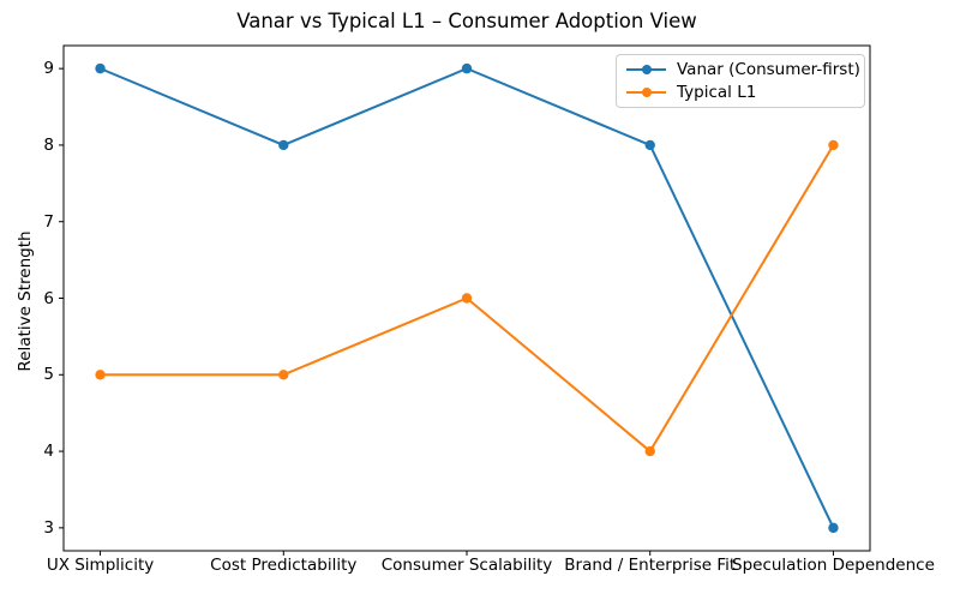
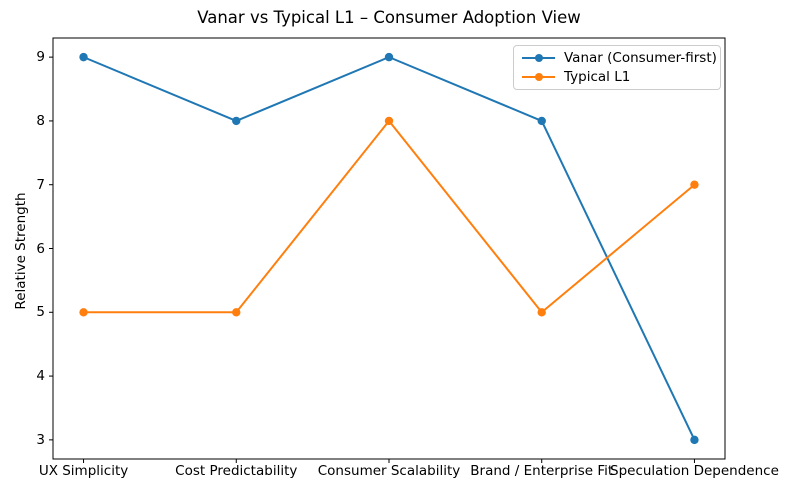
Typical L1/Consumer Scalability: 6 -> 8
Typical L1/Brand / Enterprise Fit: 4 -> 5
Typical L1/Speculation Dependence: 8 -> 7
